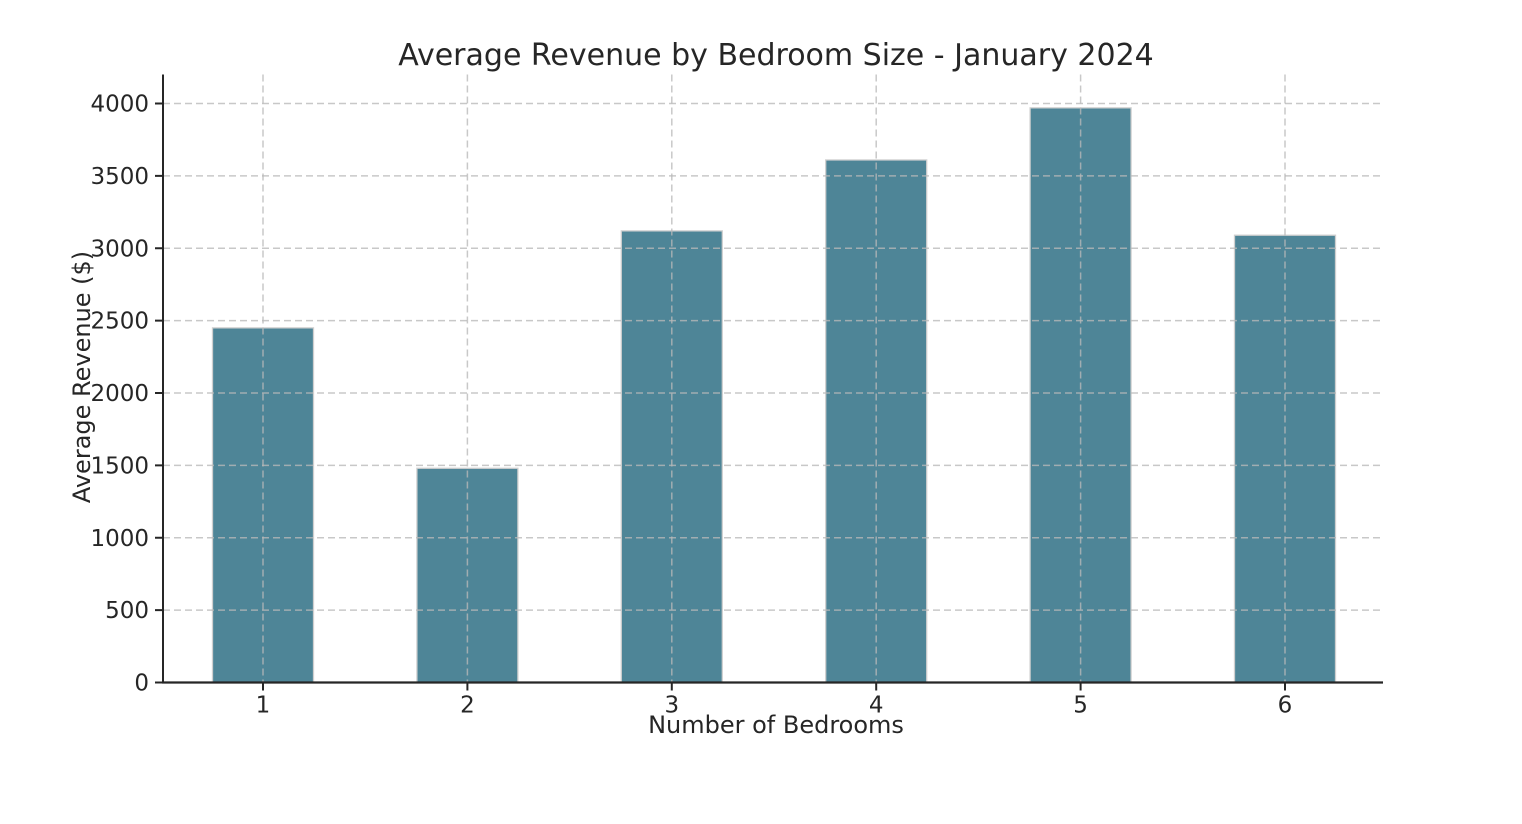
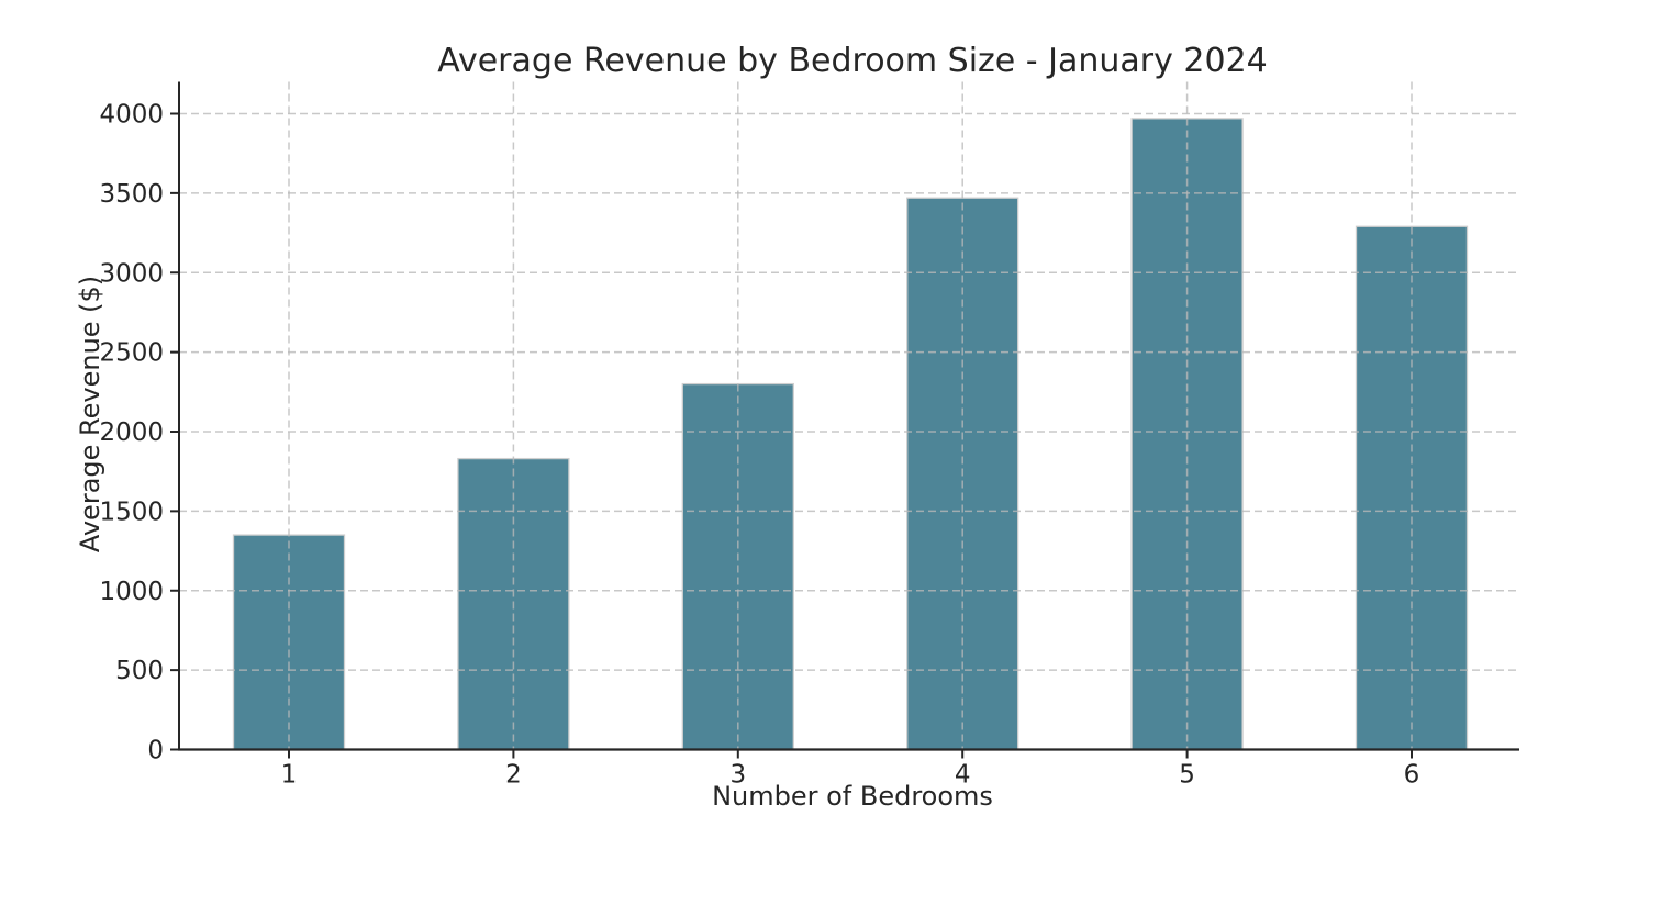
1: 2450 -> 1350
2: 1480 -> 1830
3: 3120 -> 2300
4: 3610 -> 3470
6: 3090 -> 3290
